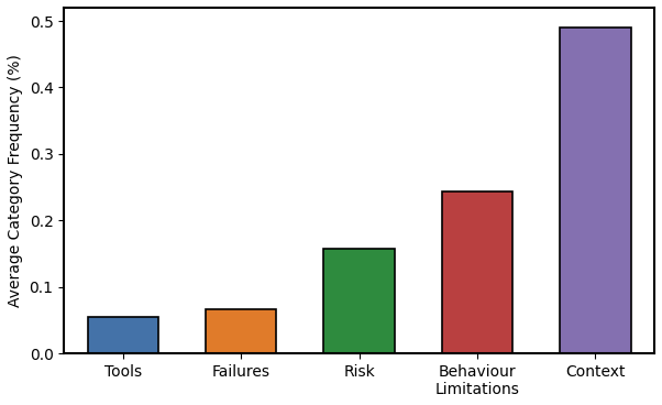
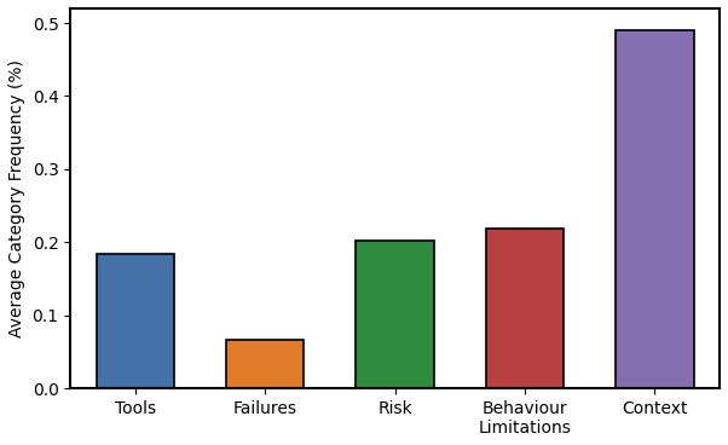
Tools: 0.055 -> 0.184
Risk: 0.157 -> 0.202
Behaviour Limitations: 0.243 -> 0.218
